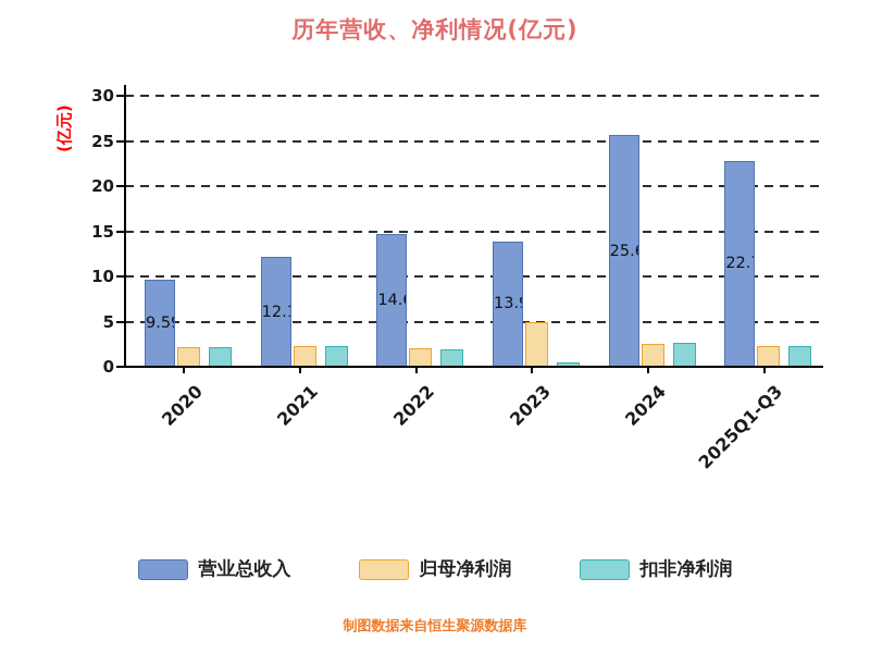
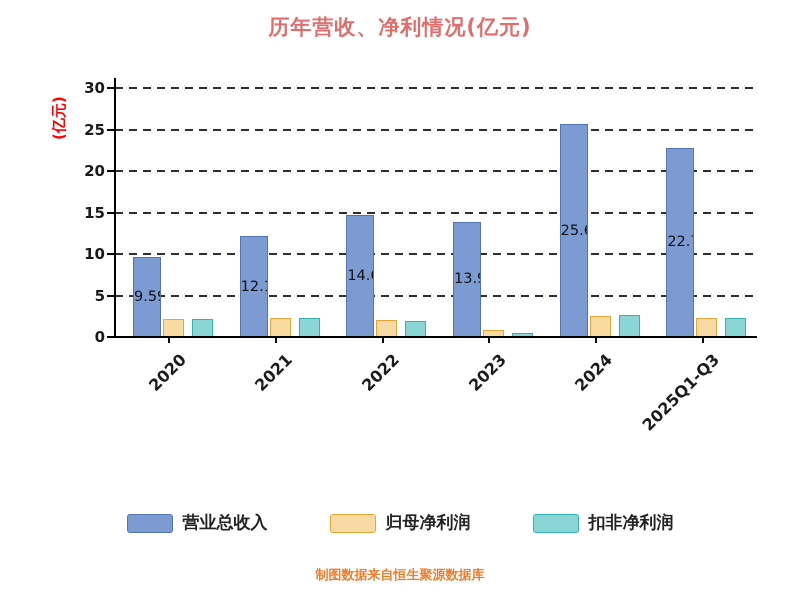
归母净利润/2023: 5 -> 1
